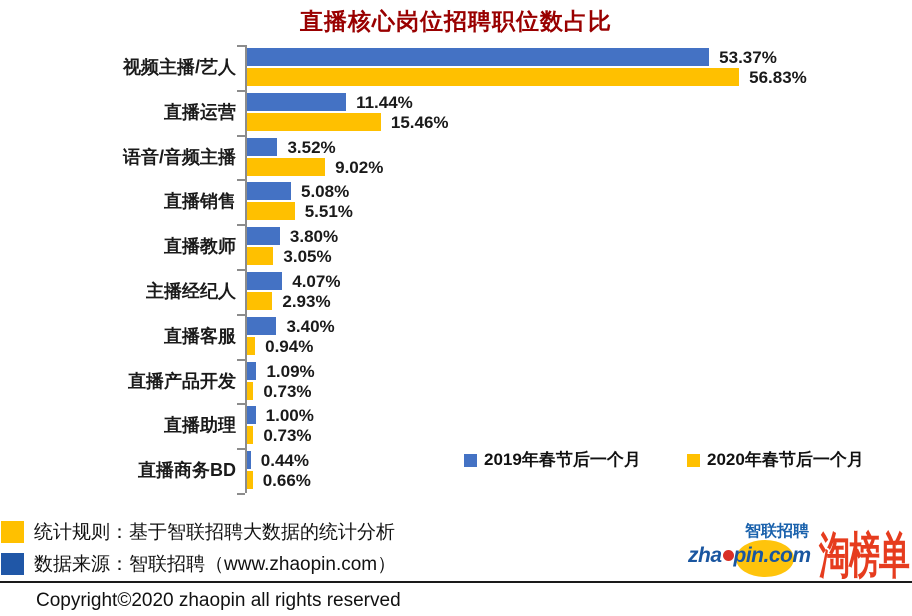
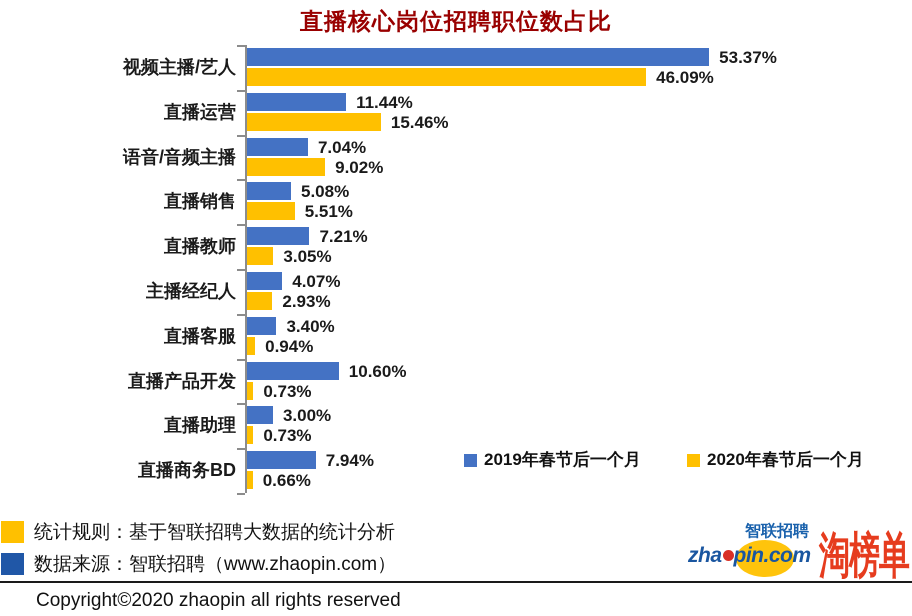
2020年春节后一个月/视频主播/艺人: 56.83% -> 46.09%
2019年春节后一个月/语音/音频主播: 3.52% -> 7.04%
2019年春节后一个月/直播教师: 3.80% -> 7.21%
2019年春节后一个月/直播产品开发: 1.09% -> 10.60%
2019年春节后一个月/直播助理: 1.00% -> 3.00%
2019年春节后一个月/直播商务BD: 0.44% -> 7.94%
